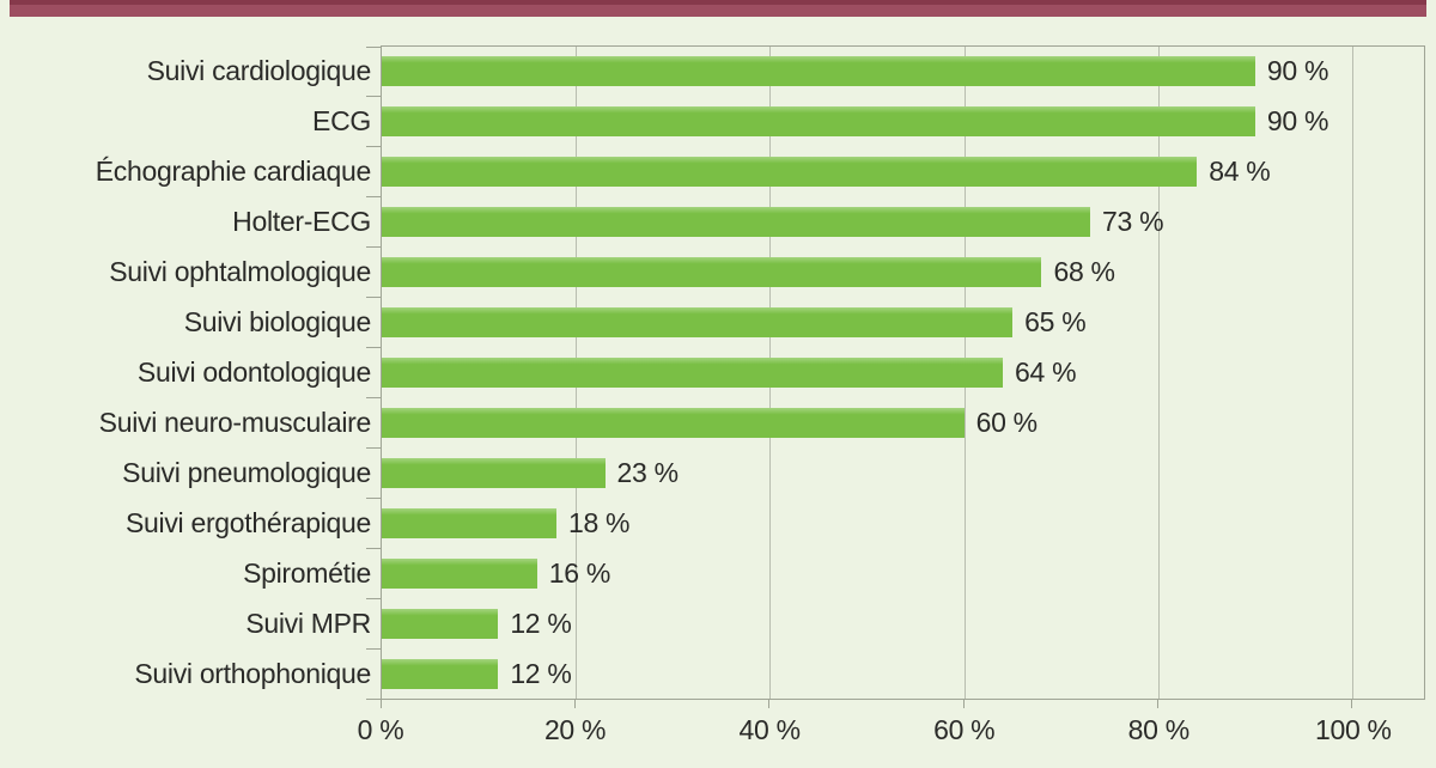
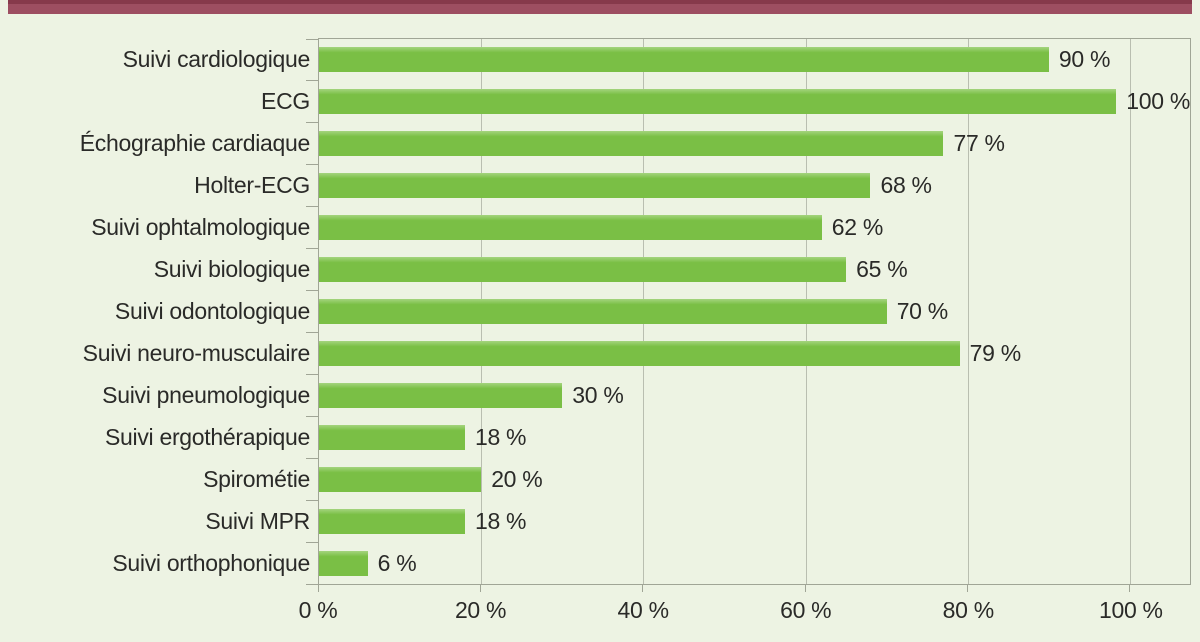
ECG: 90 -> 100
Échographie cardiaque: 84 -> 77
Holter-ECG: 73 -> 68
Suivi ophtalmologique: 68 -> 62
Suivi odontologique: 64 -> 70
Suivi neuro-musculaire: 60 -> 79
Suivi pneumologique: 23 -> 30
Spirométie: 16 -> 20
Suivi MPR: 12 -> 18
Suivi orthophonique: 12 -> 6
